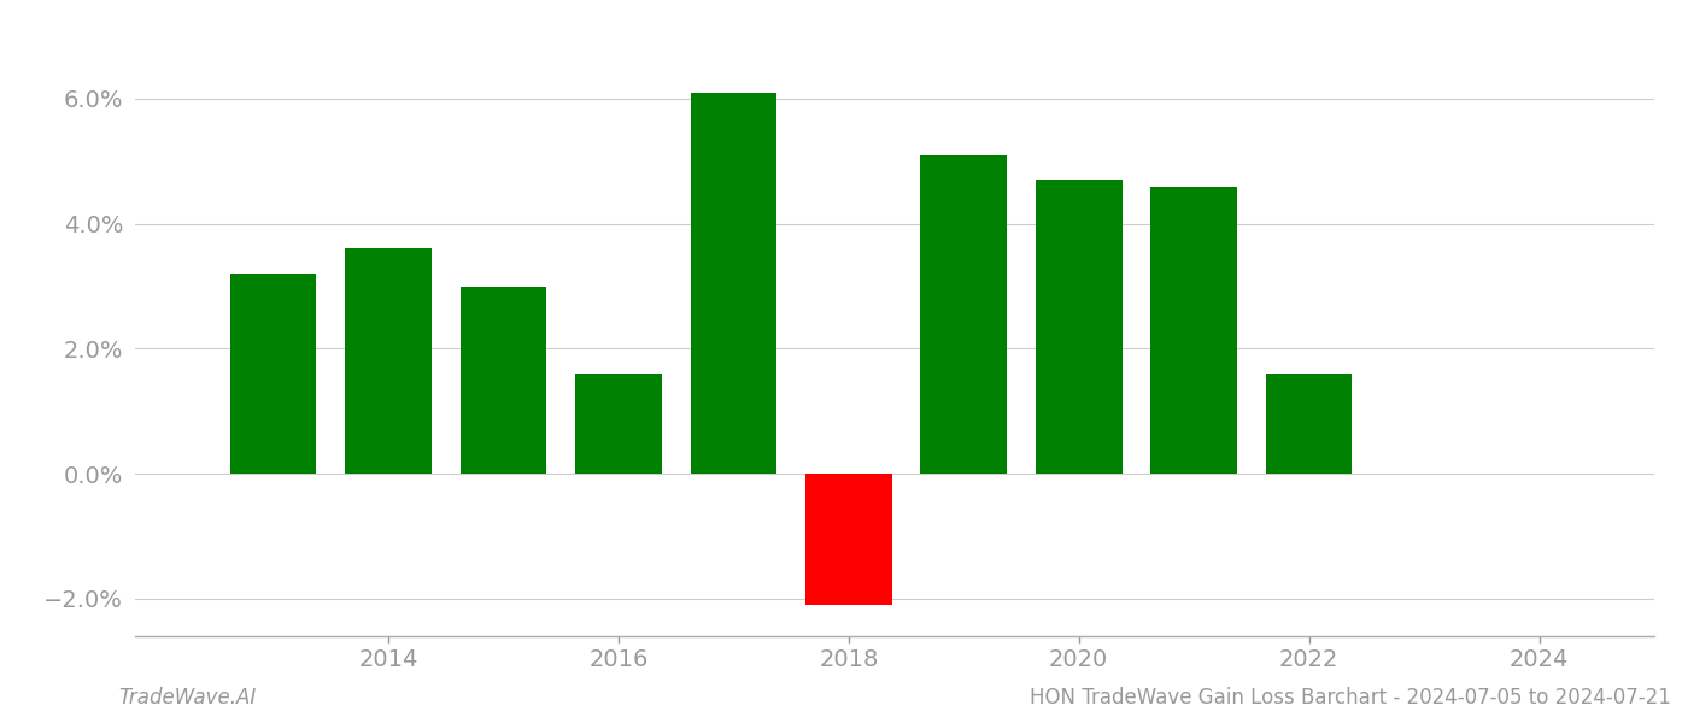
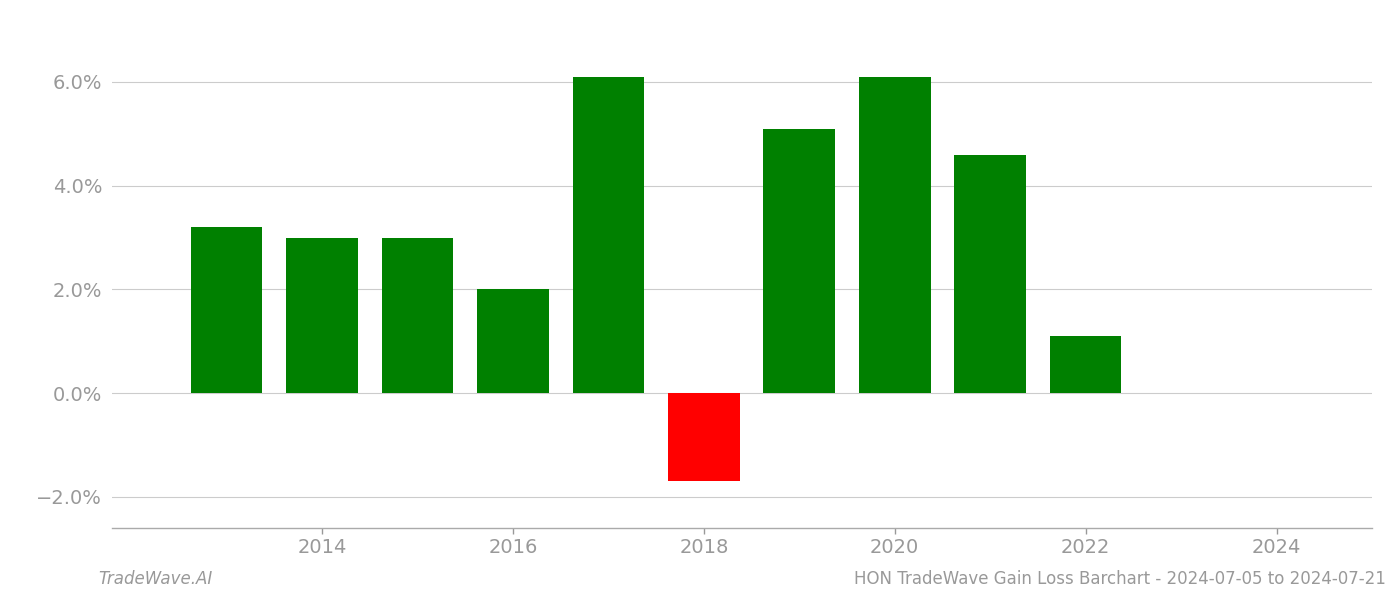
2014: 3.6% -> 3.0%
2016: 1.6% -> 2.0%
2018: -2.1% -> -1.7%
2020: 4.7% -> 6.1%
2022: 1.6% -> 1.1%
